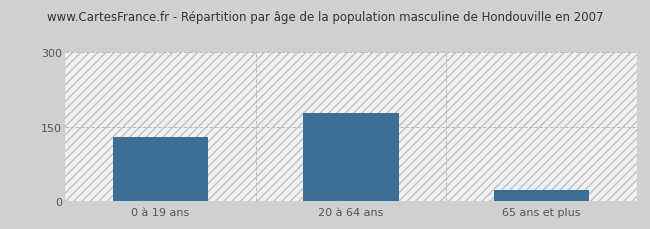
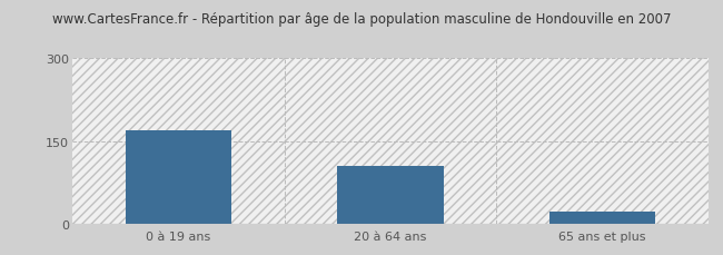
0 à 19 ans: 130 -> 170
20 à 64 ans: 178 -> 105
